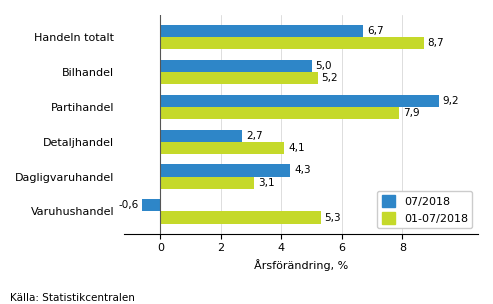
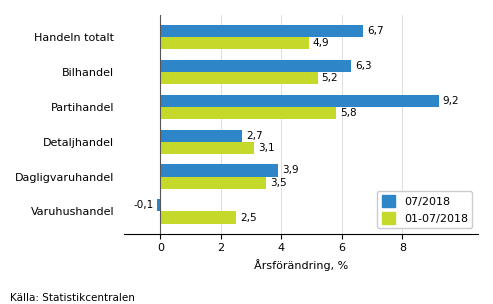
01-07/2018/Handeln totalt: 8,7 -> 4,9
07/2018/Bilhandel: 5,0 -> 6,3
01-07/2018/Partihandel: 7,9 -> 5,8
01-07/2018/Detaljhandel: 4,1 -> 3,1
07/2018/Dagligvaruhandel: 4,3 -> 3,9
01-07/2018/Dagligvaruhandel: 3,1 -> 3,5
07/2018/Varuhushandel: -0,6 -> -0,1
01-07/2018/Varuhushandel: 5,3 -> 2,5
